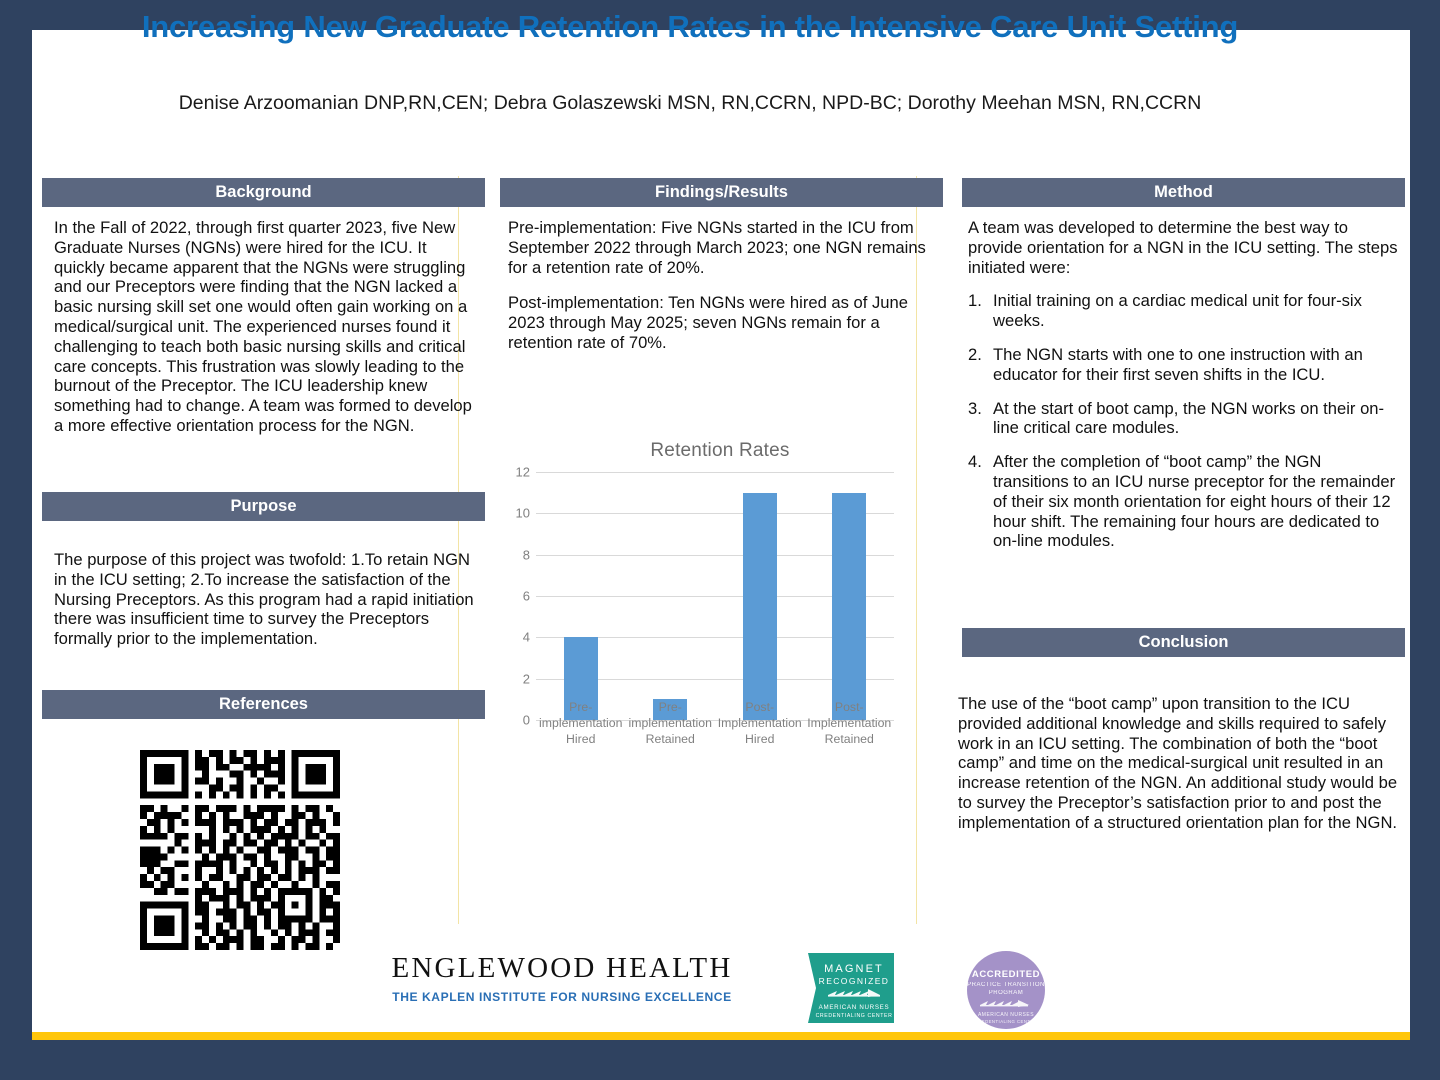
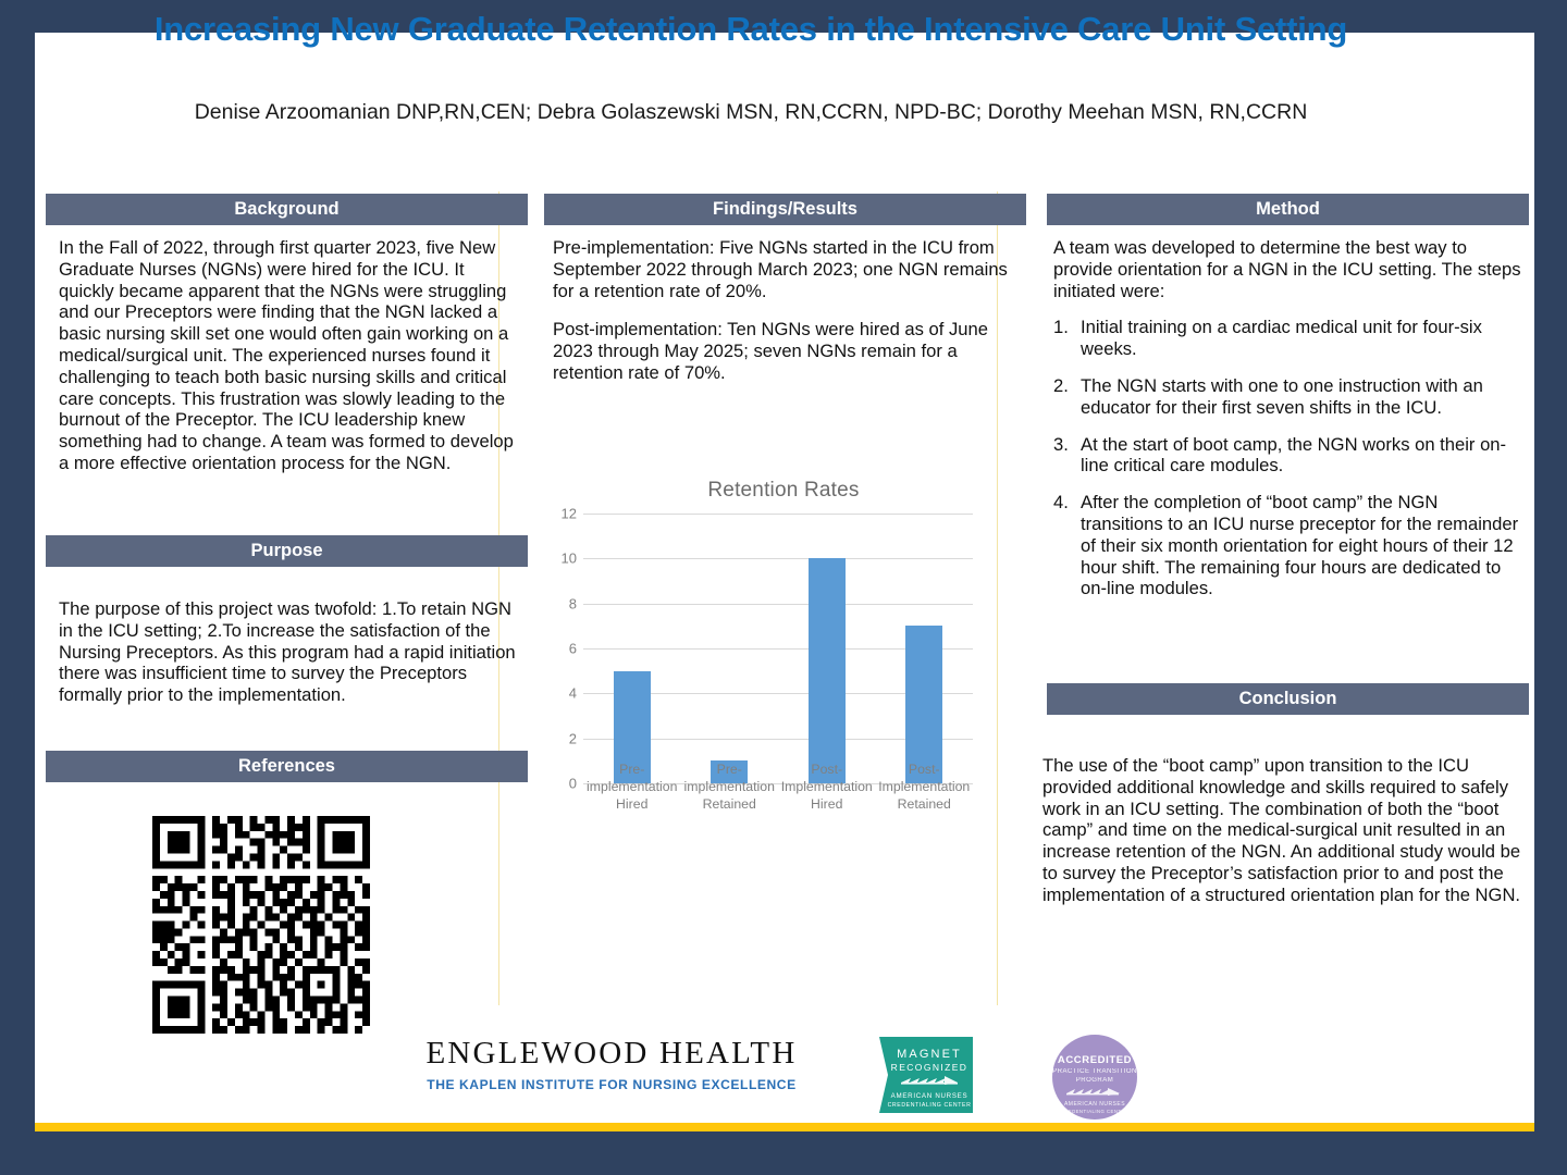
Pre-implementation Hired: 4 -> 5
Post-Implementation Hired: 11 -> 10
Post-Implementation Retained: 11 -> 7
